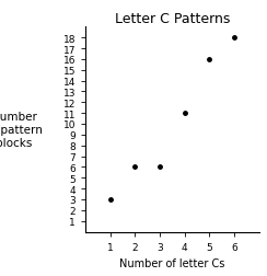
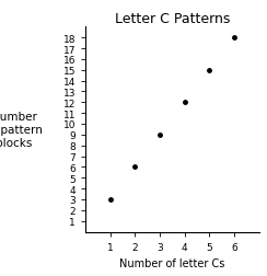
3: 6 -> 9
4: 11 -> 12
5: 16 -> 15
